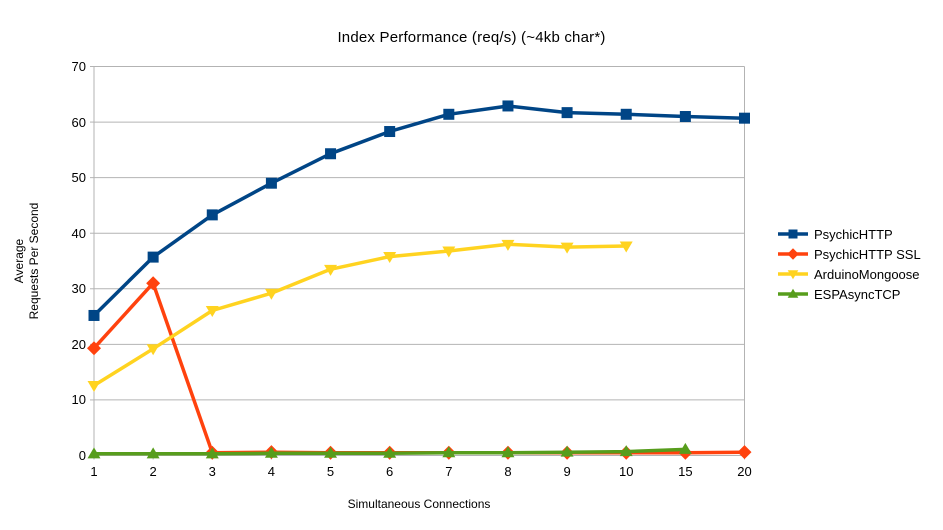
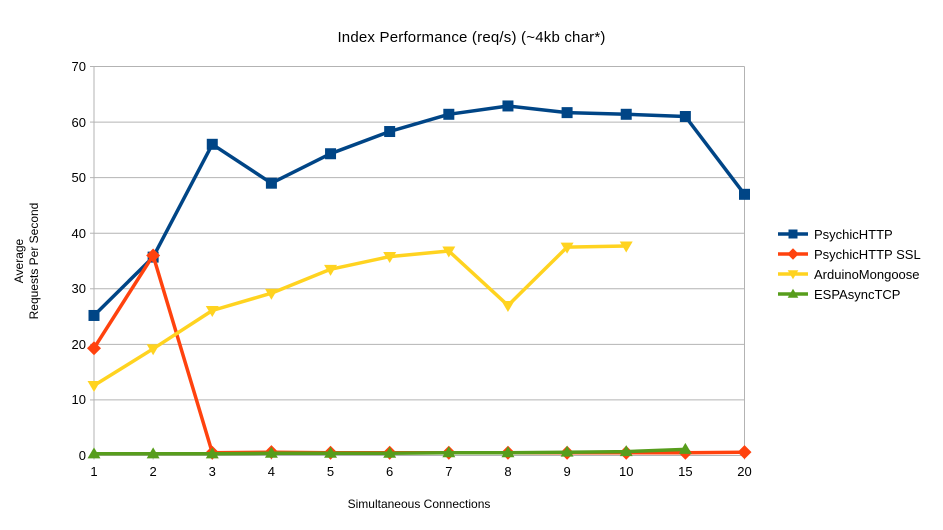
PsychicHTTP SSL/2: 31 -> 36
PsychicHTTP/3: 43 -> 56
ArduinoMongoose/8: 38 -> 27
PsychicHTTP/20: 61 -> 47
